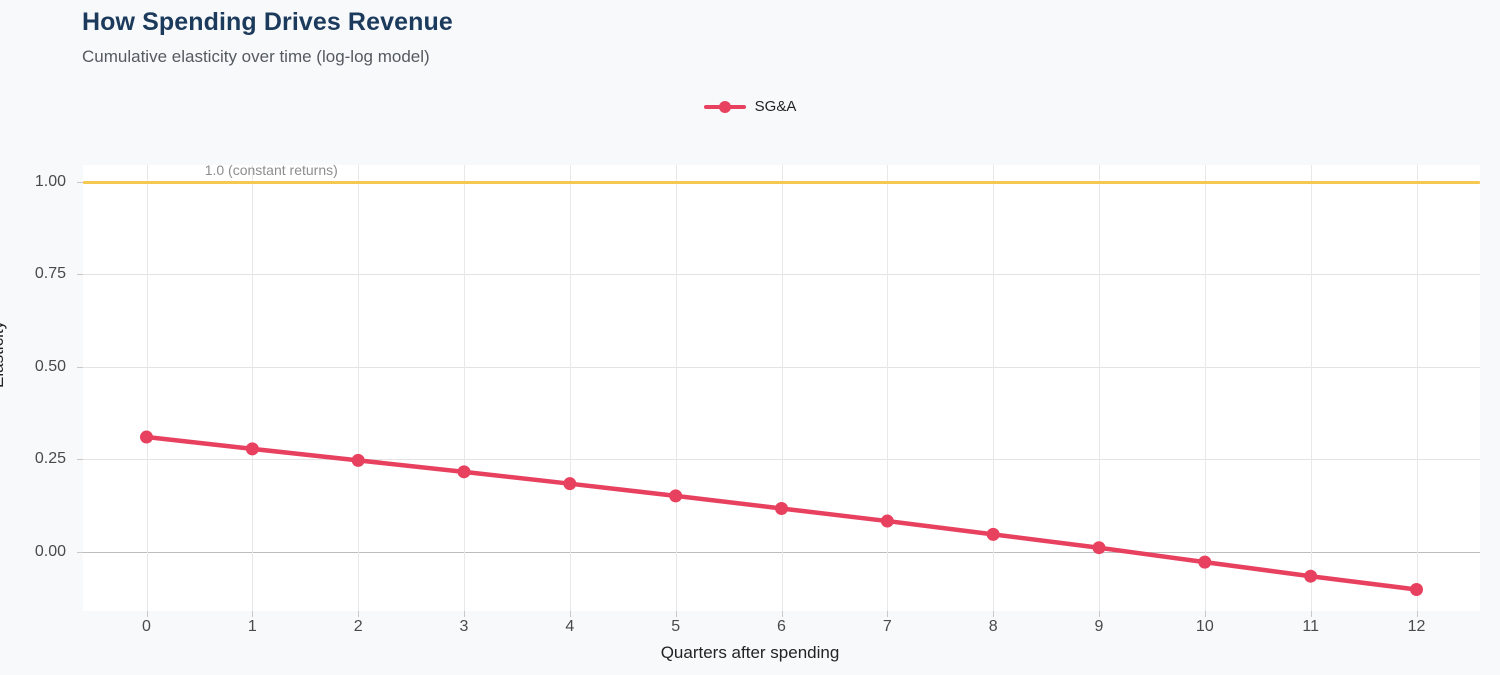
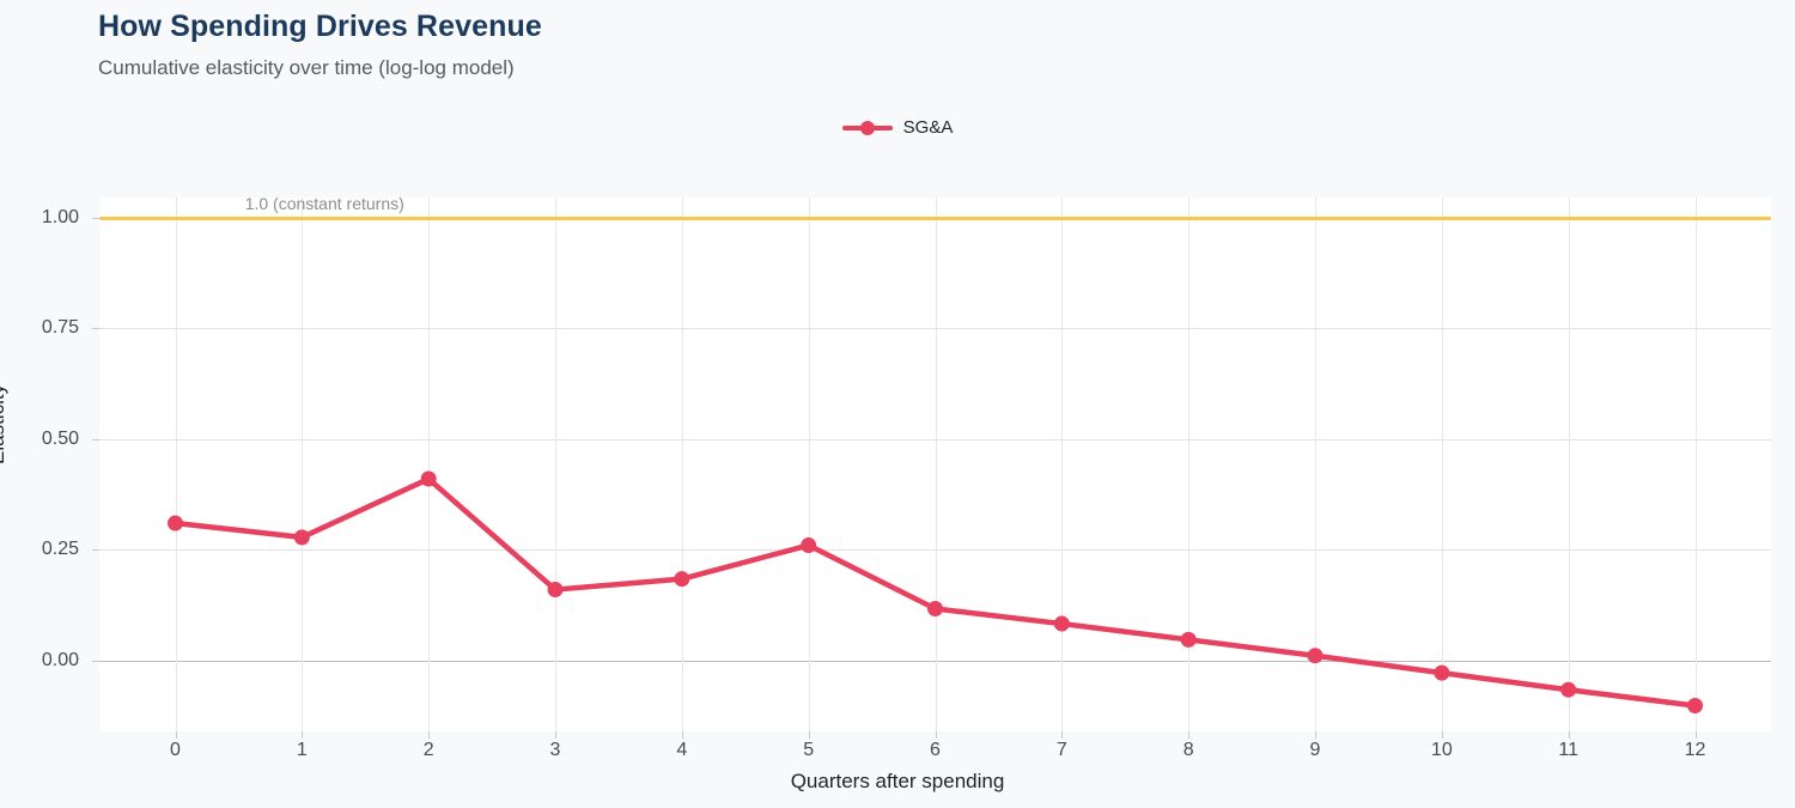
2: 0.25 -> 0.41
3: 0.22 -> 0.16
5: 0.15 -> 0.26
